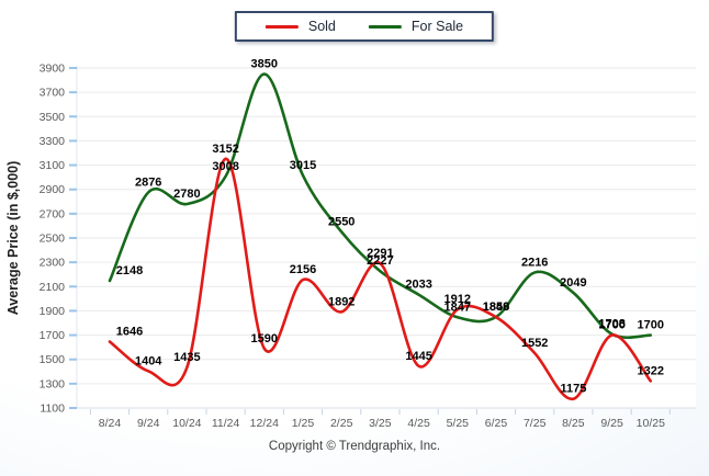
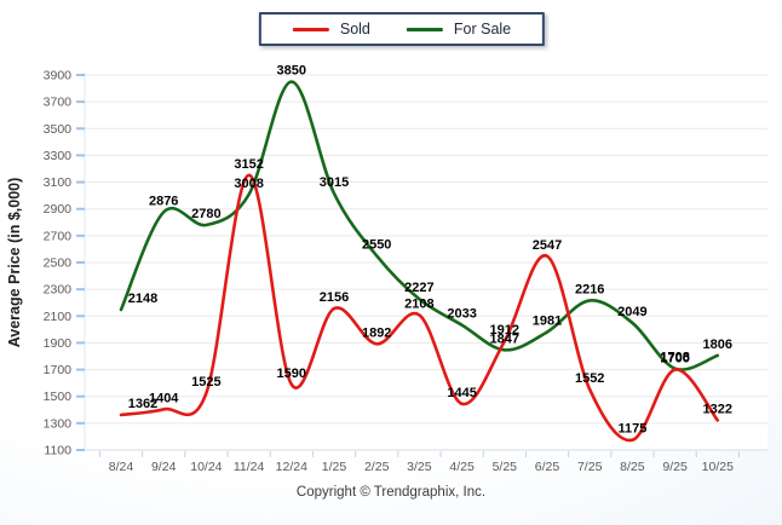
Sold/8/24: 1646 -> 1362
Sold/10/24: 1435 -> 1525
Sold/3/25: 2291 -> 2108
Sold/6/25: 1848 -> 2547
For Sale/6/25: 1850 -> 1981
For Sale/10/25: 1700 -> 1806
